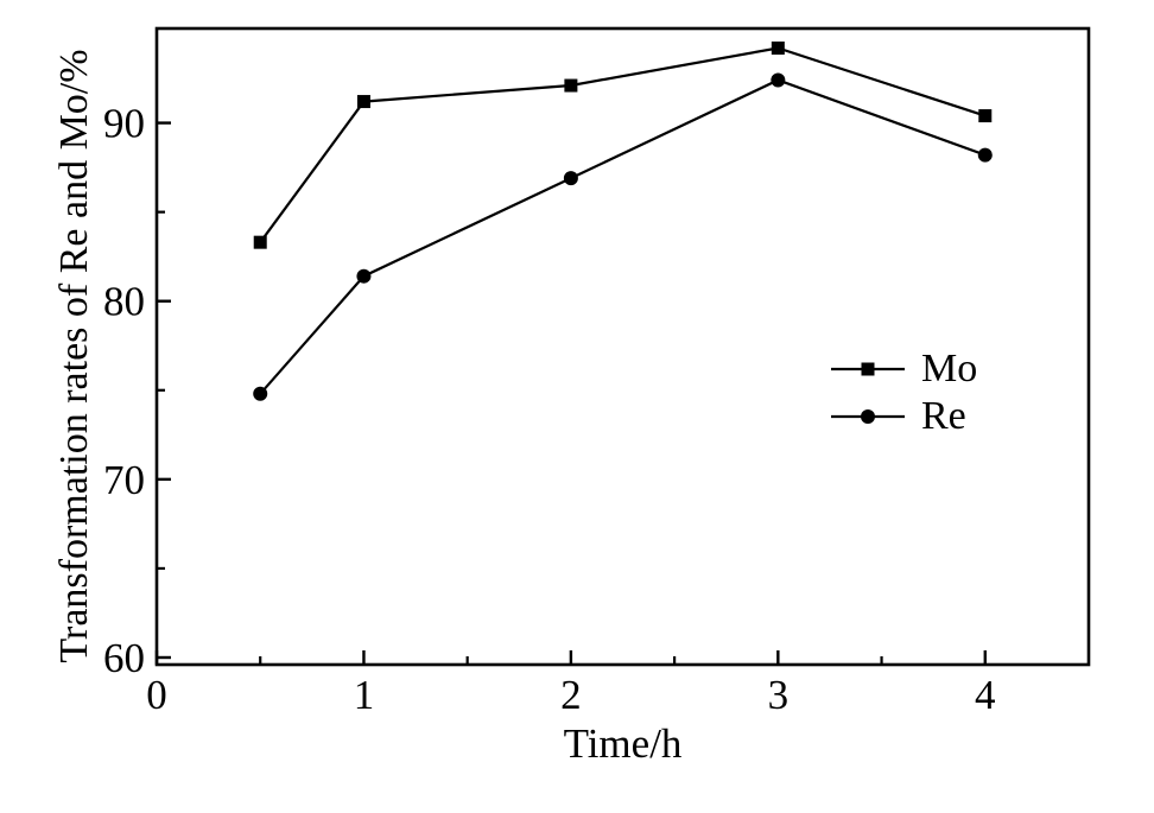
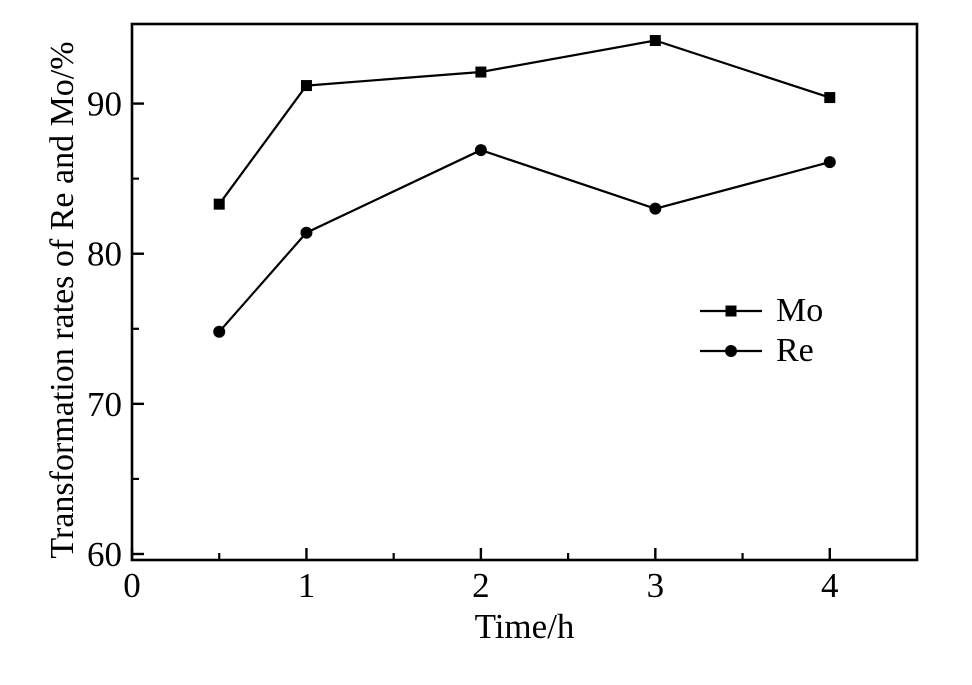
Re/3: 92.4 -> 83.0
Re/4: 88.2 -> 86.1
